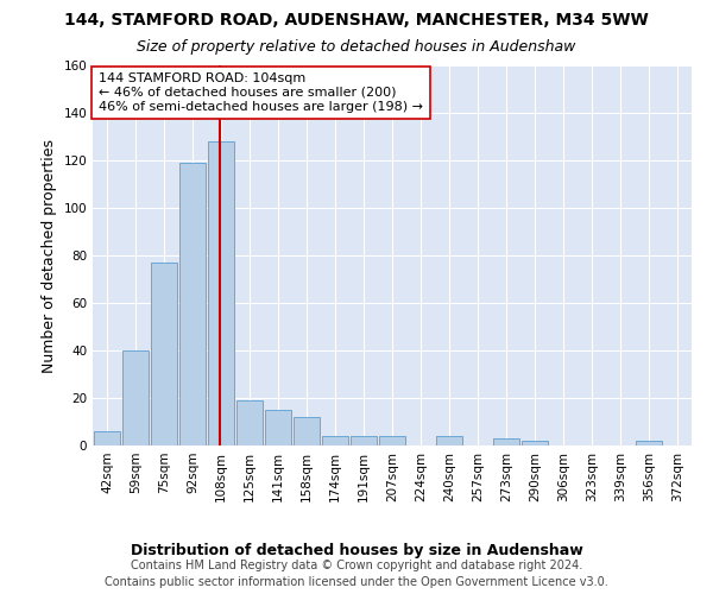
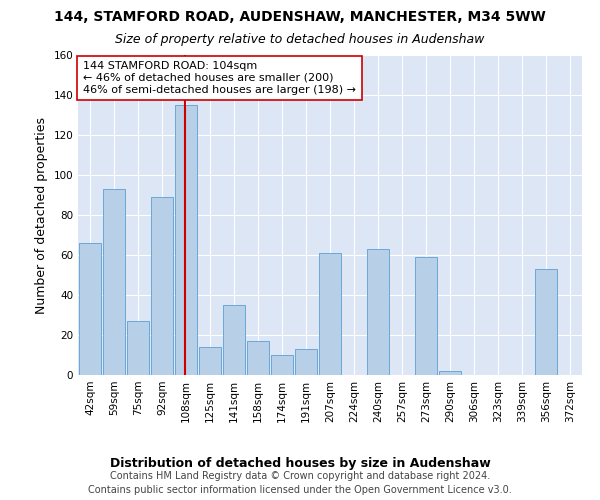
42sqm: 6 -> 66
59sqm: 40 -> 93
75sqm: 77 -> 27
92sqm: 119 -> 89
108sqm: 128 -> 135
125sqm: 19 -> 14
141sqm: 15 -> 35
158sqm: 12 -> 17
174sqm: 4 -> 10
191sqm: 4 -> 13
207sqm: 4 -> 61
240sqm: 4 -> 63
273sqm: 3 -> 59
356sqm: 2 -> 53
